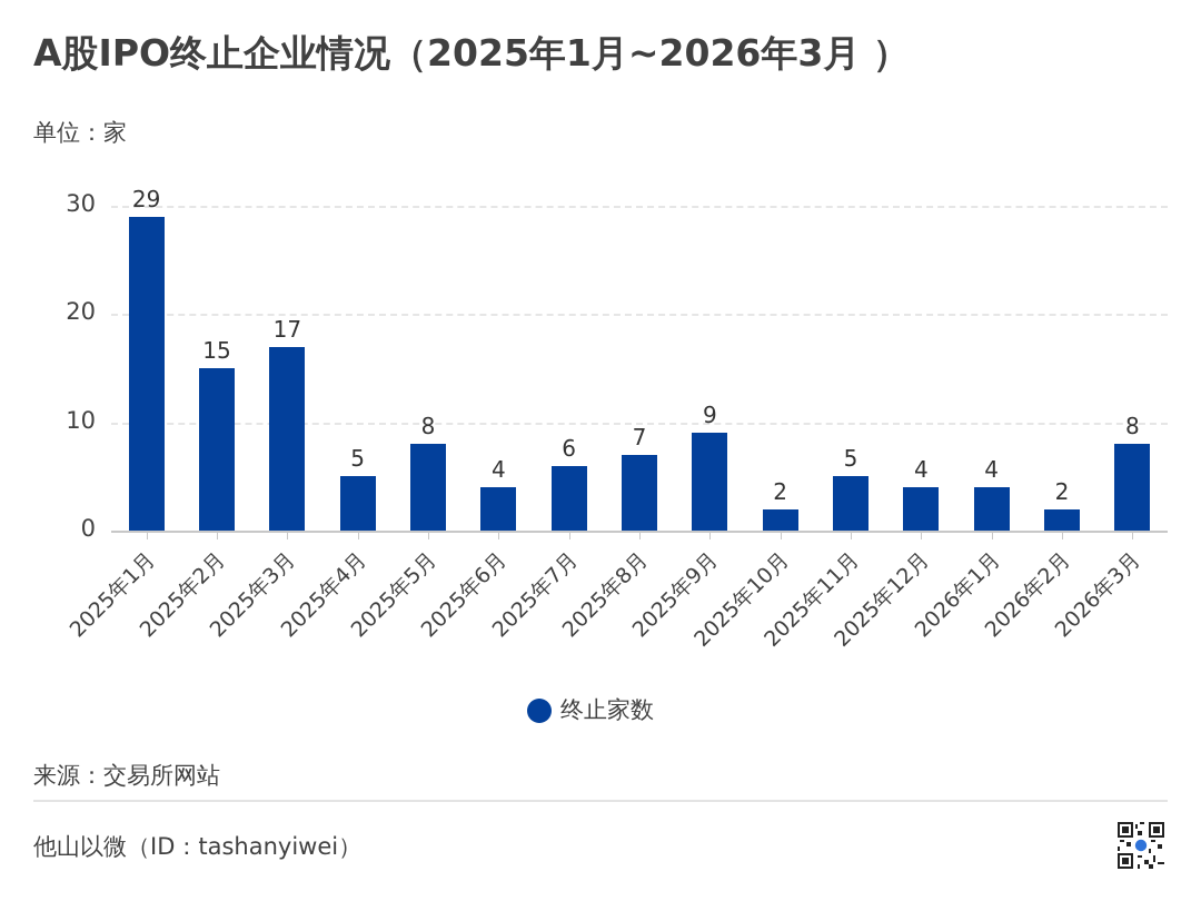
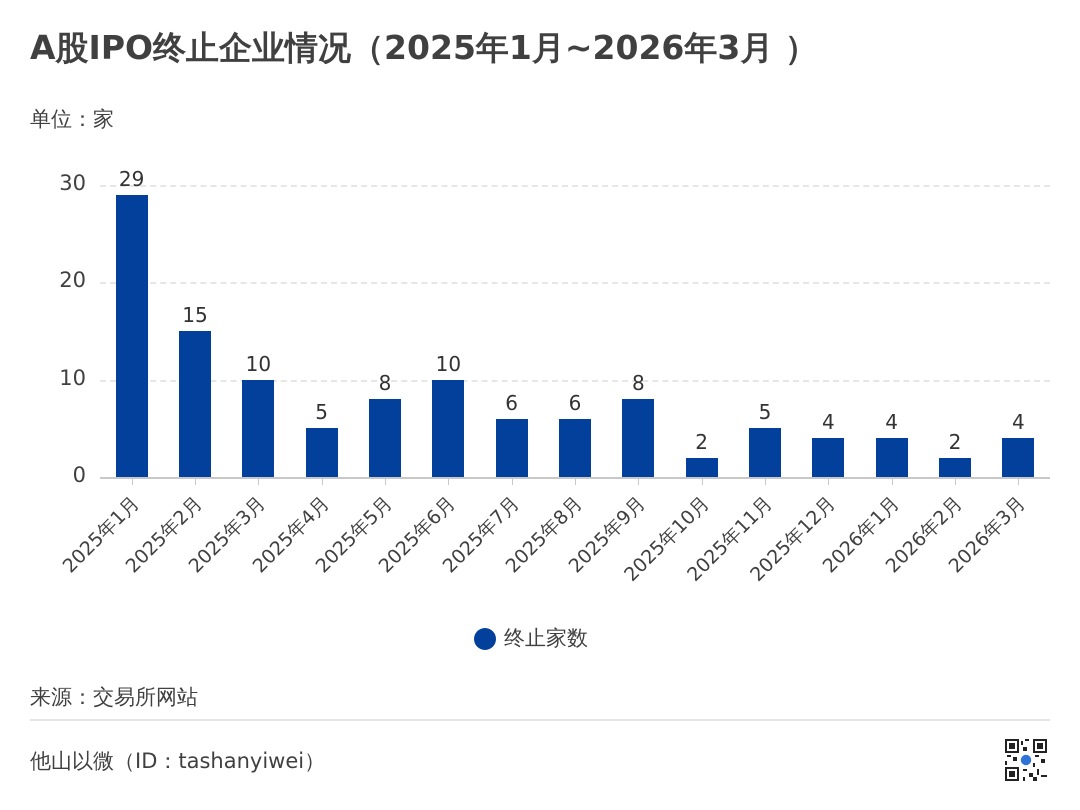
2025年3月: 17 -> 10
2025年6月: 4 -> 10
2025年8月: 7 -> 6
2025年9月: 9 -> 8
2026年3月: 8 -> 4
